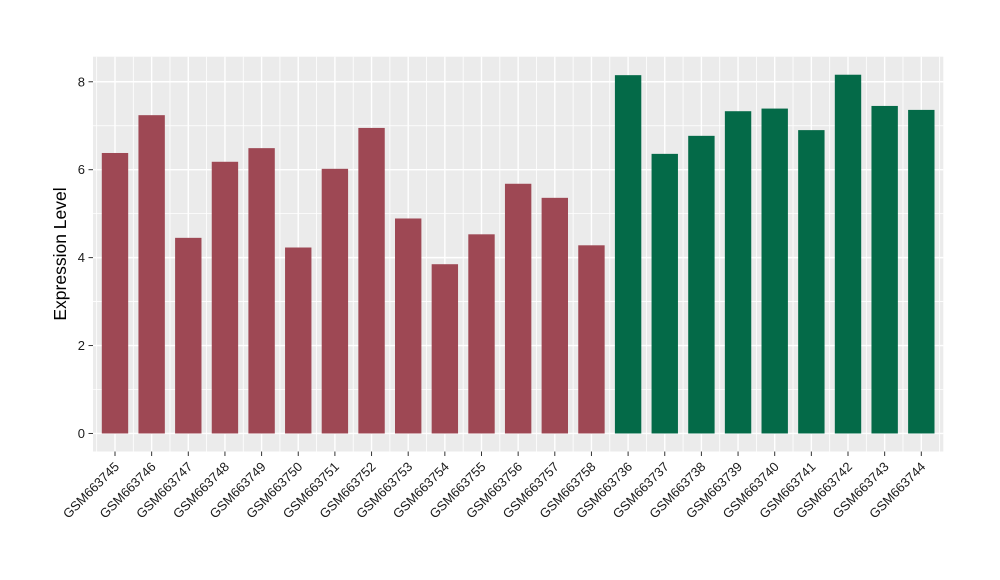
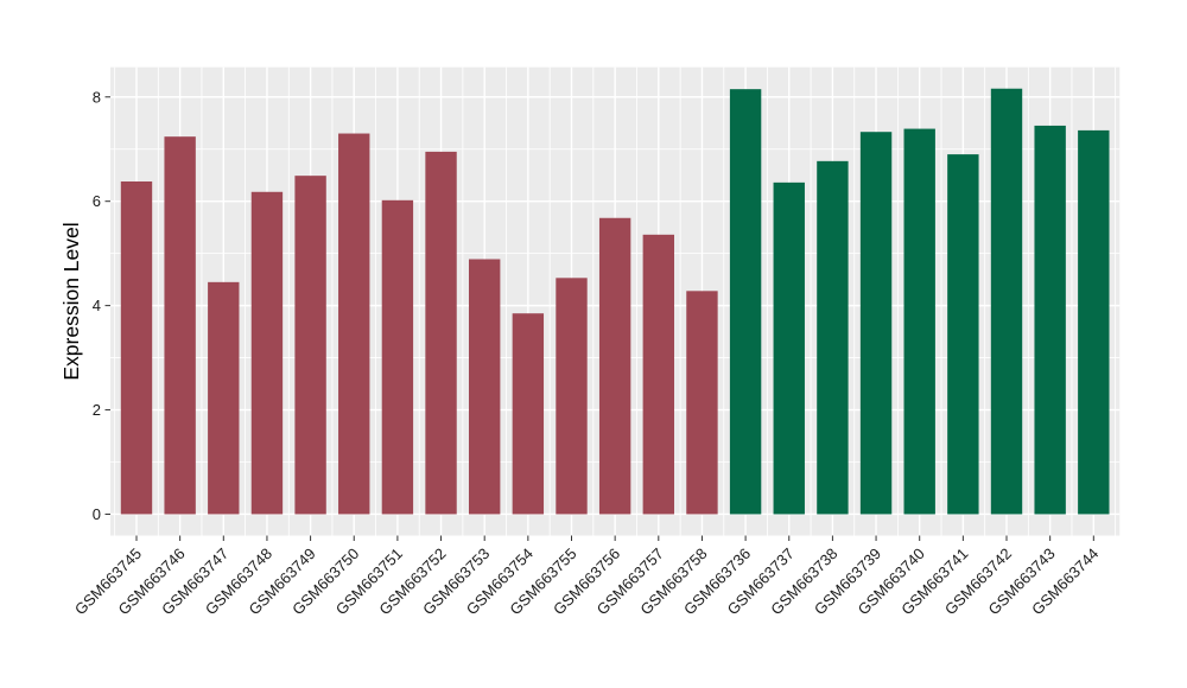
GSM663750: 4.2 -> 7.3
